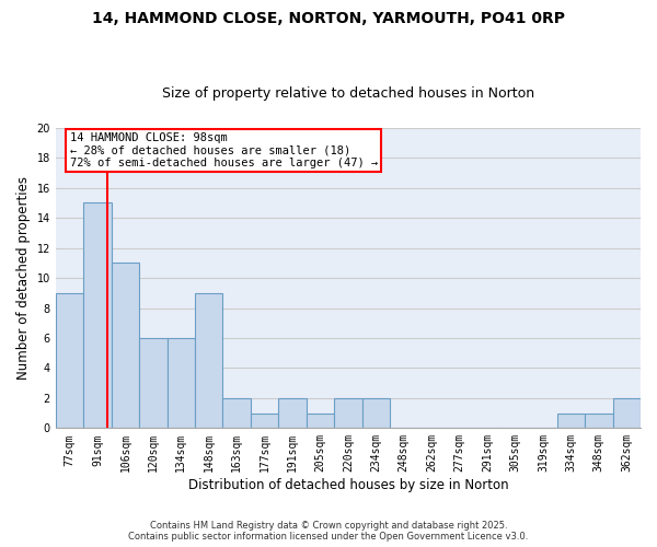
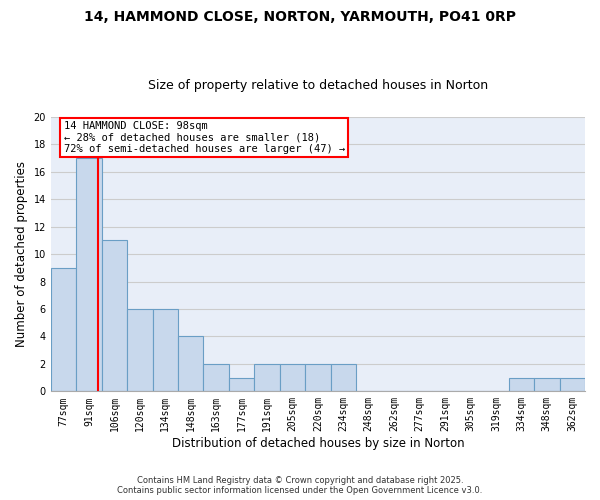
91sqm: 15 -> 17
148sqm: 9 -> 4
205sqm: 1 -> 2
362sqm: 2 -> 1
